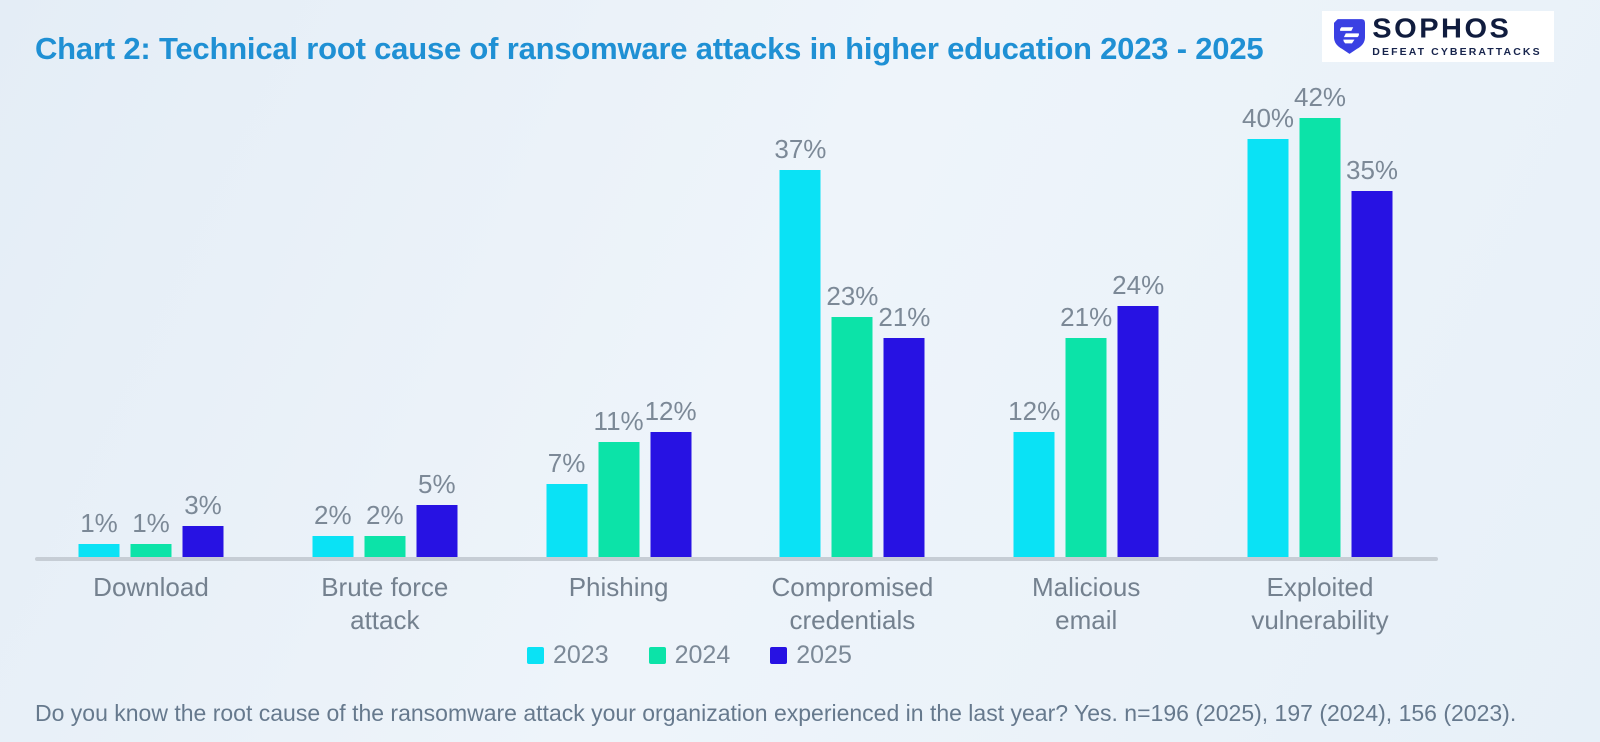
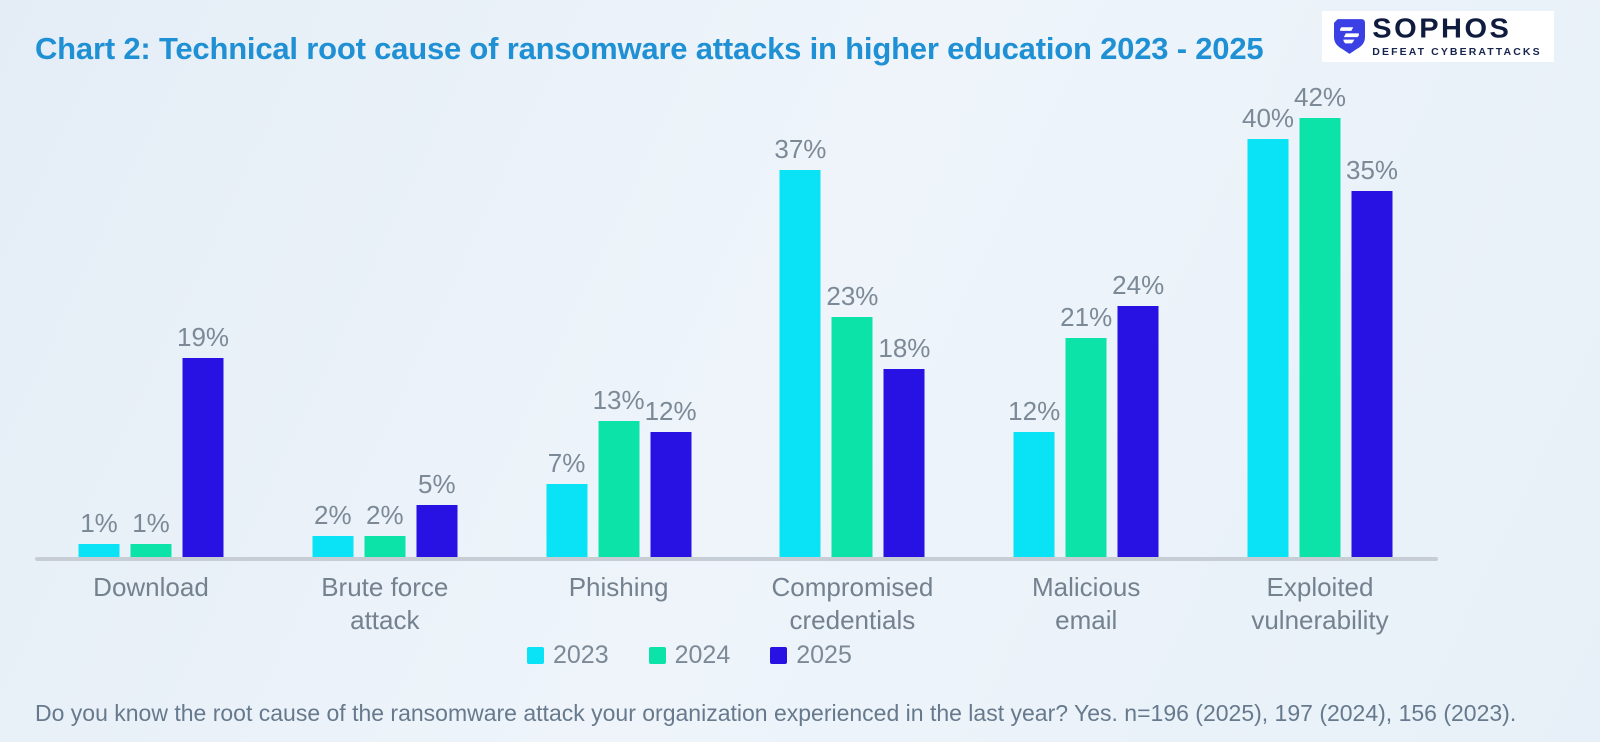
2025/Download: 3% -> 19%
2024/Phishing: 11% -> 13%
2025/Compromised credentials: 21% -> 18%
